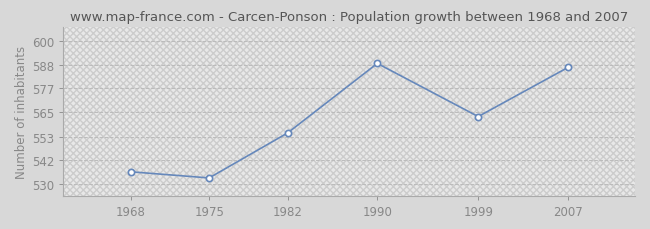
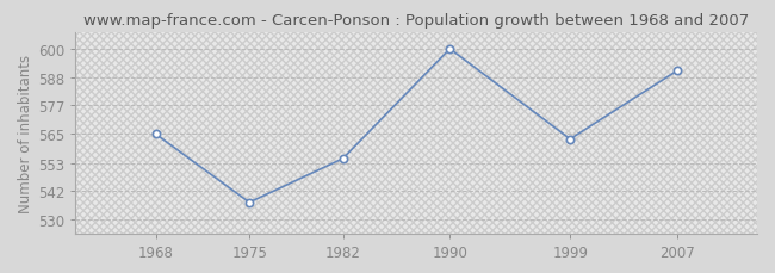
1968: 536 -> 565
1975: 533 -> 537
1990: 589 -> 600
2007: 587 -> 591
